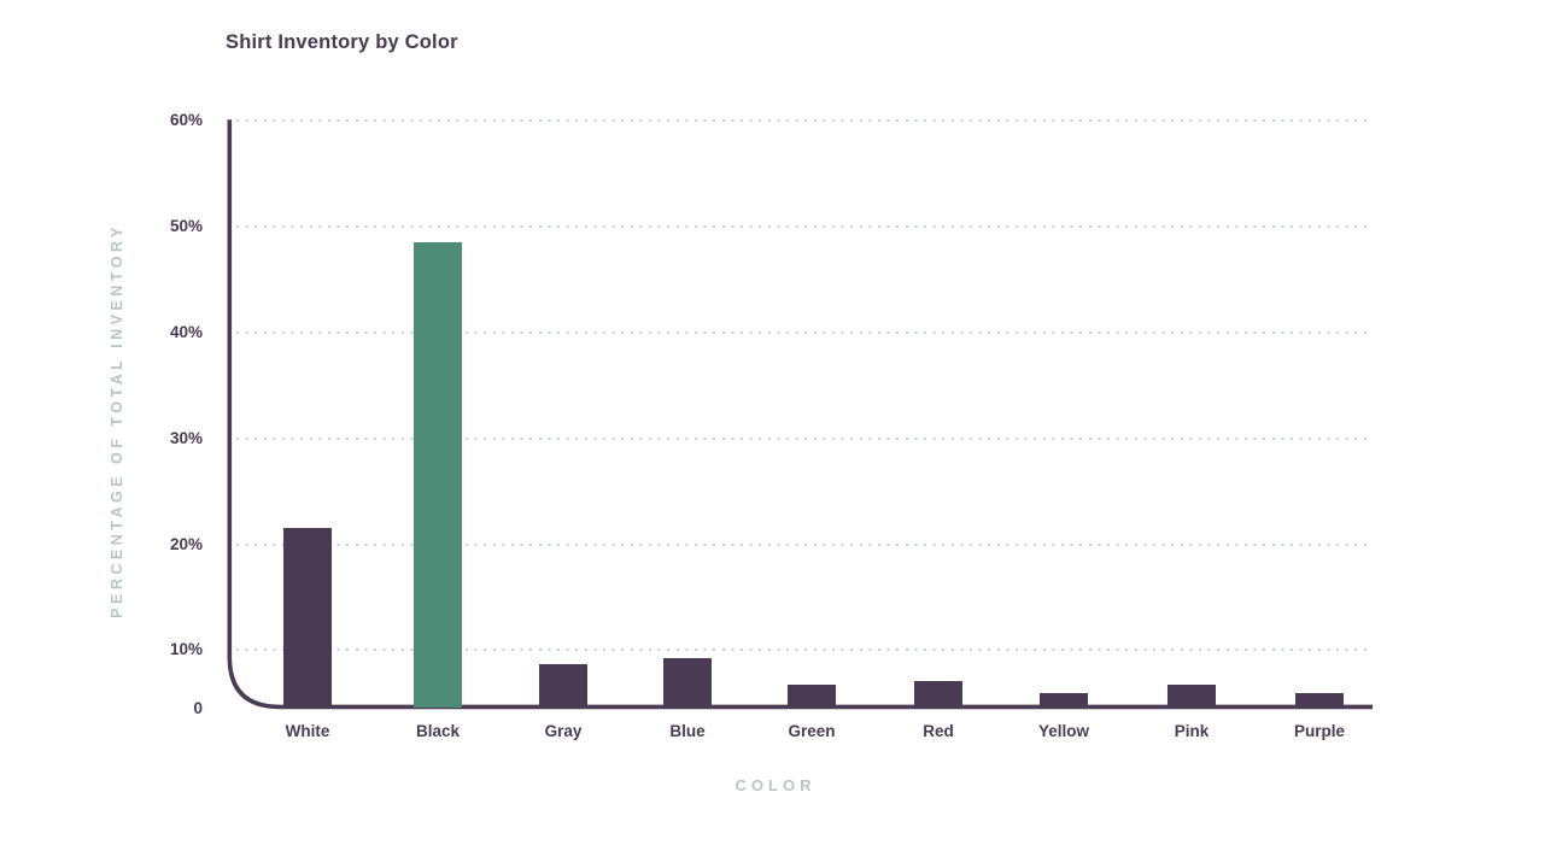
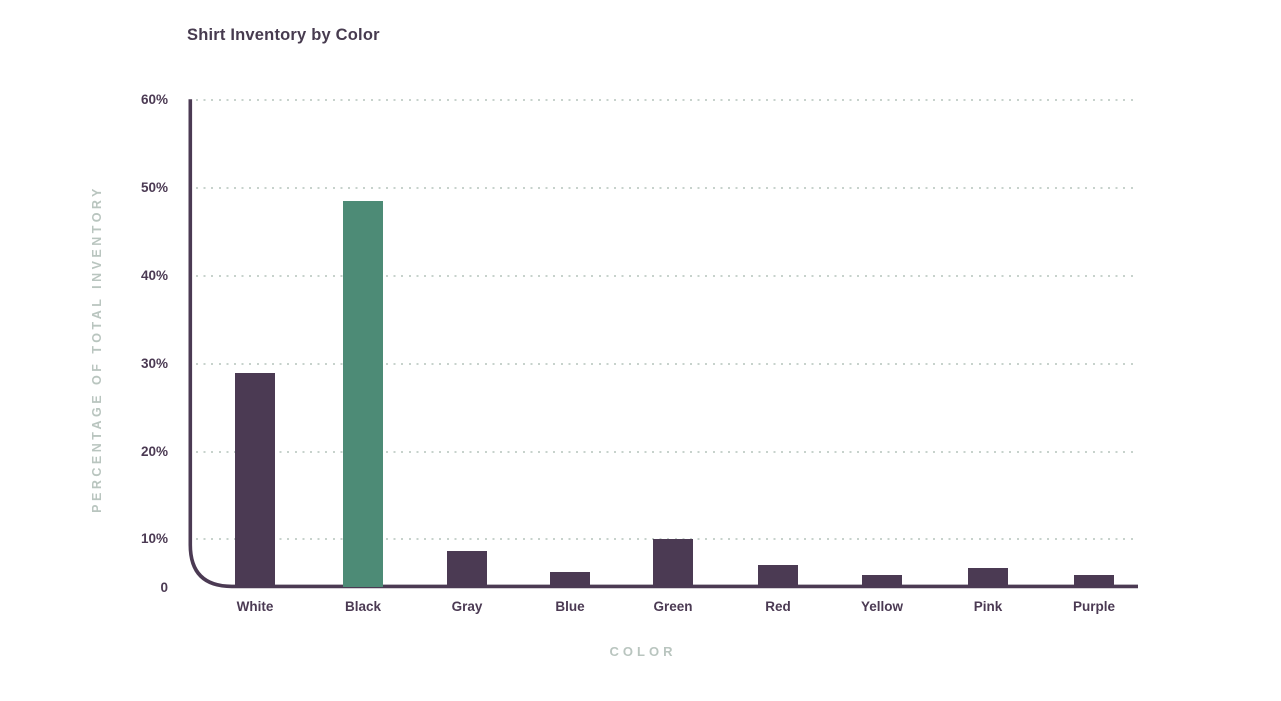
White: 22% -> 29%
Blue: 8% -> 3%
Green: 4% -> 10%
